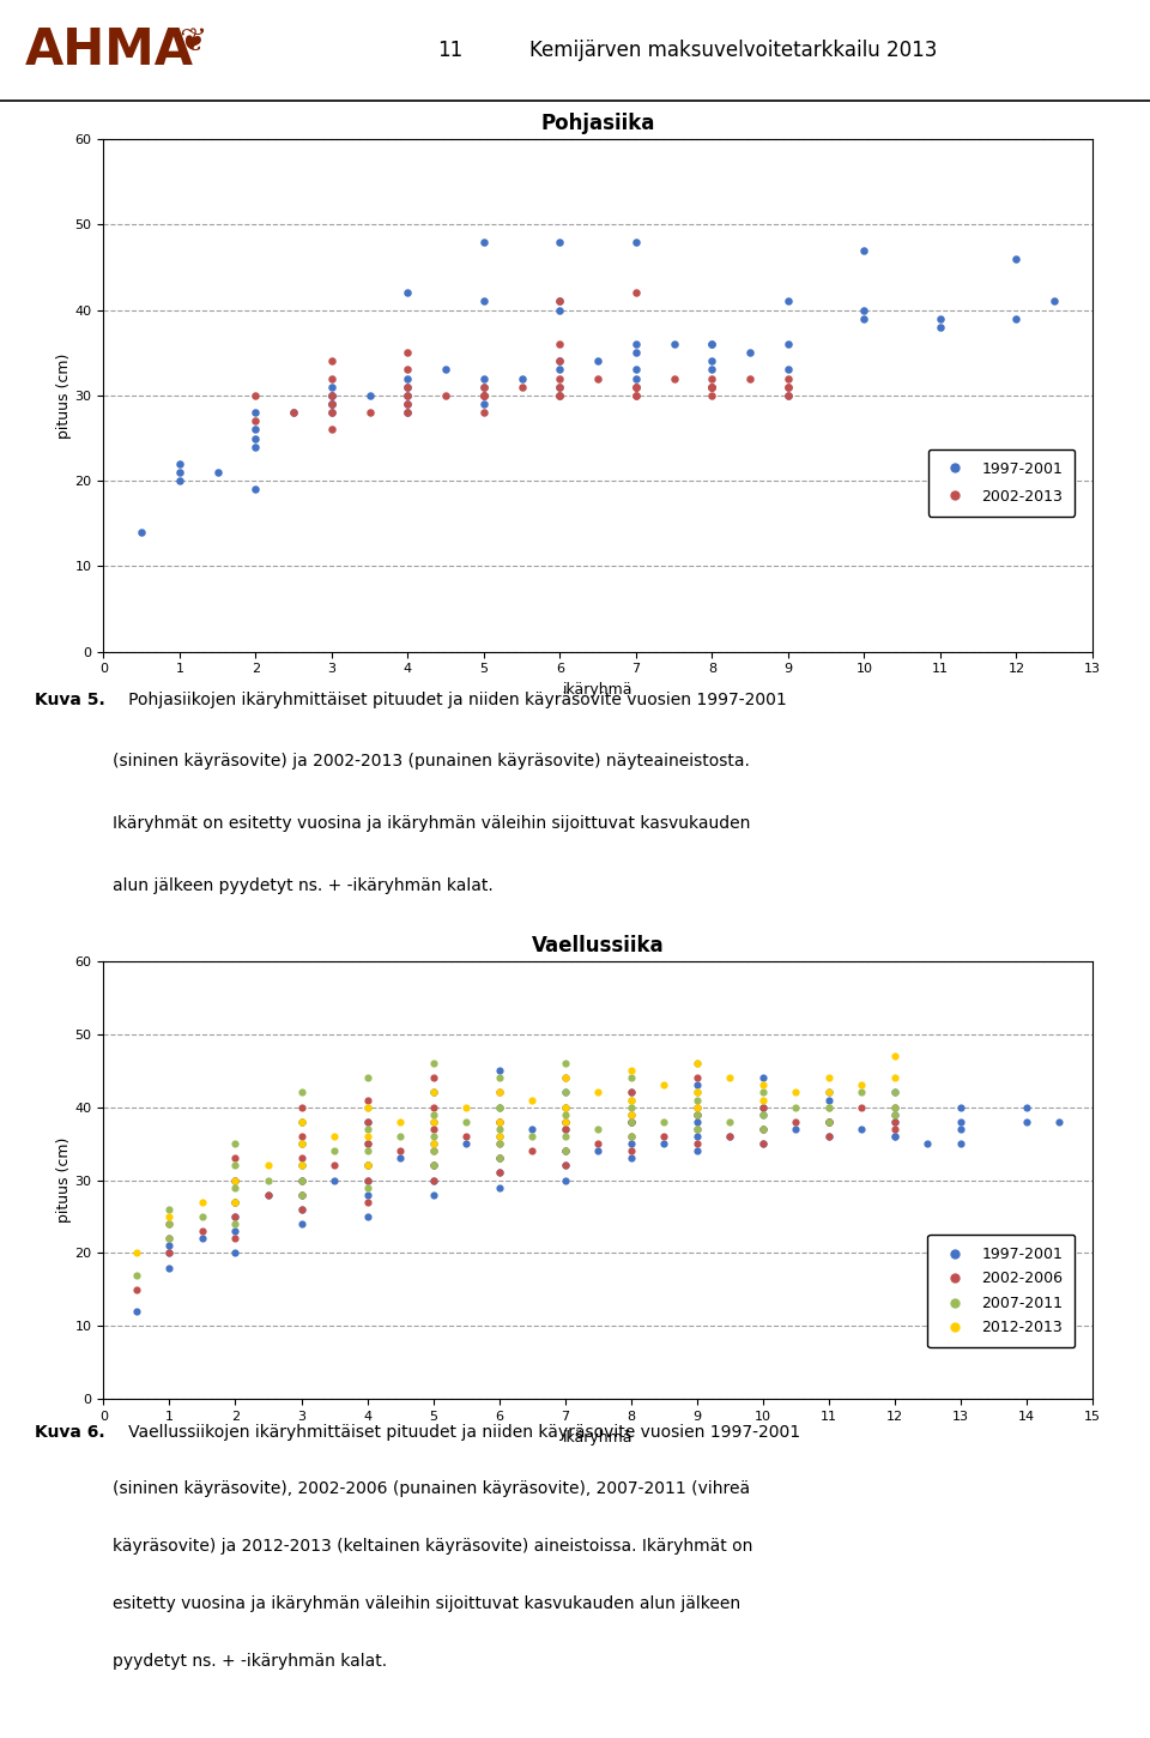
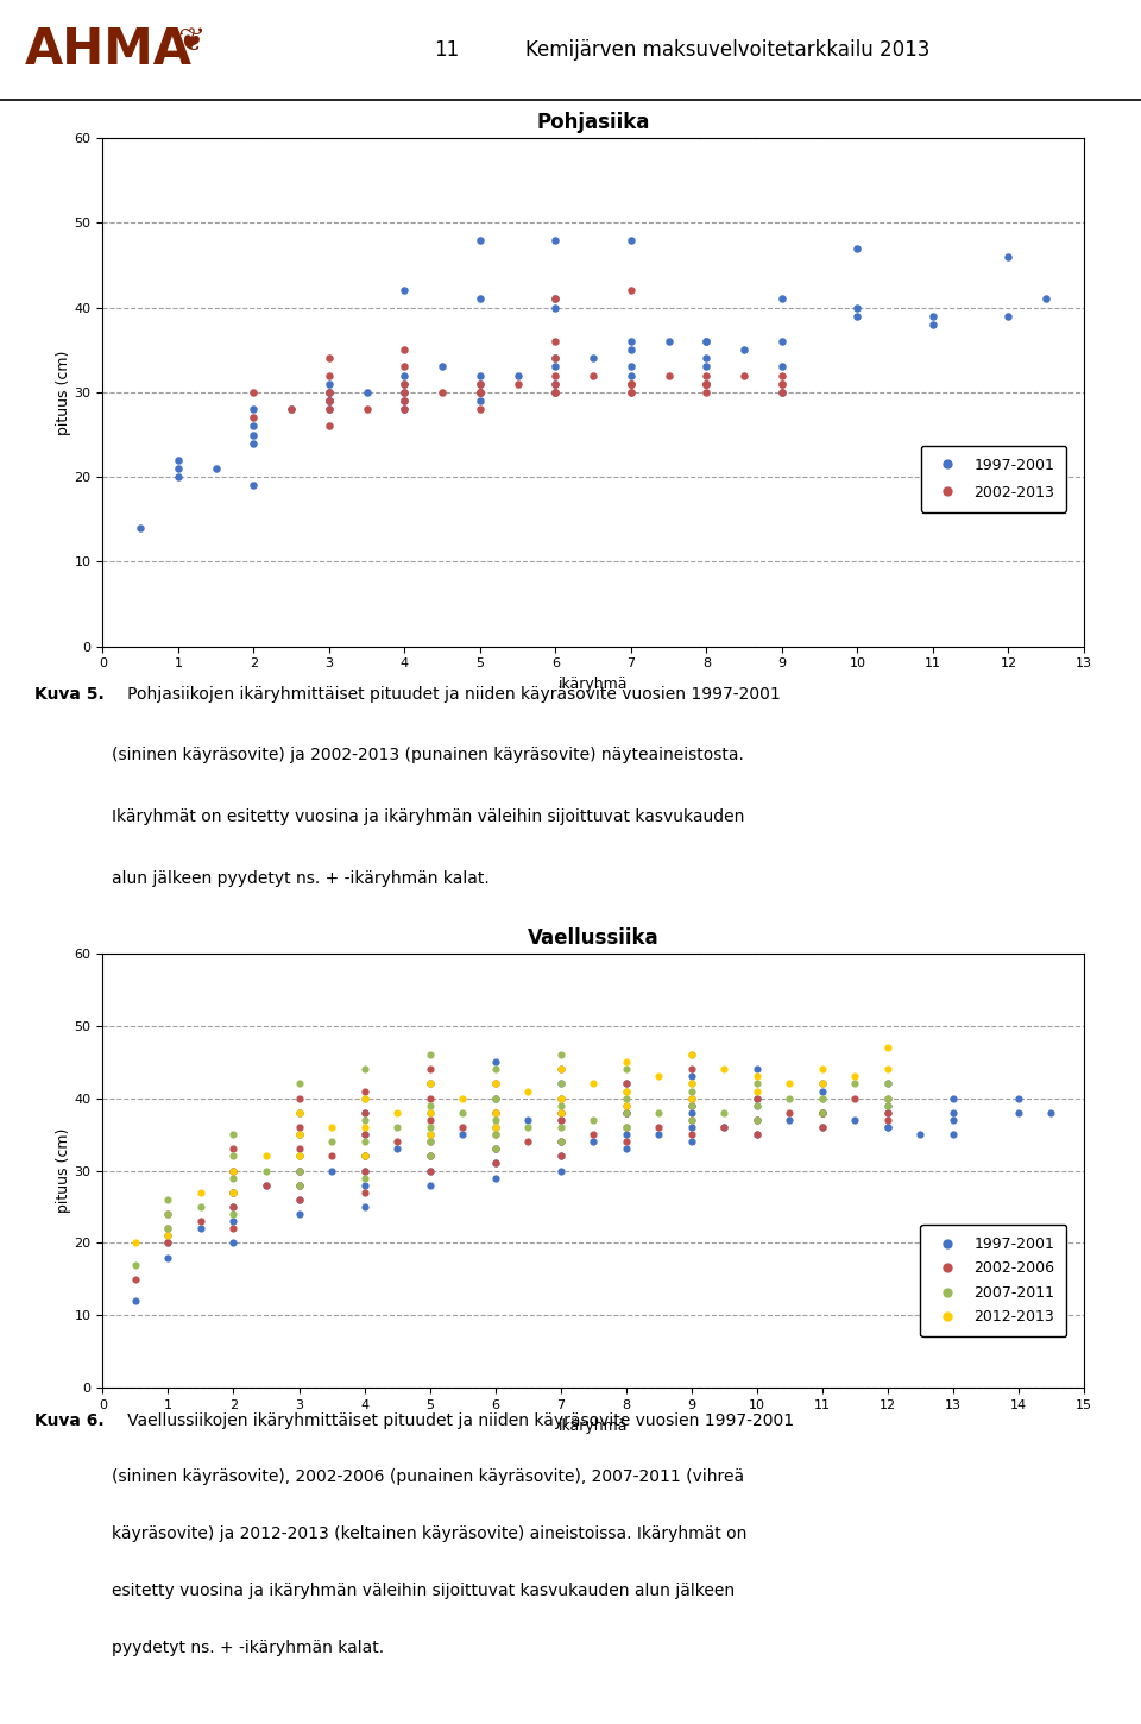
Vaellussiika/2012-2013/1: 25 -> 21
